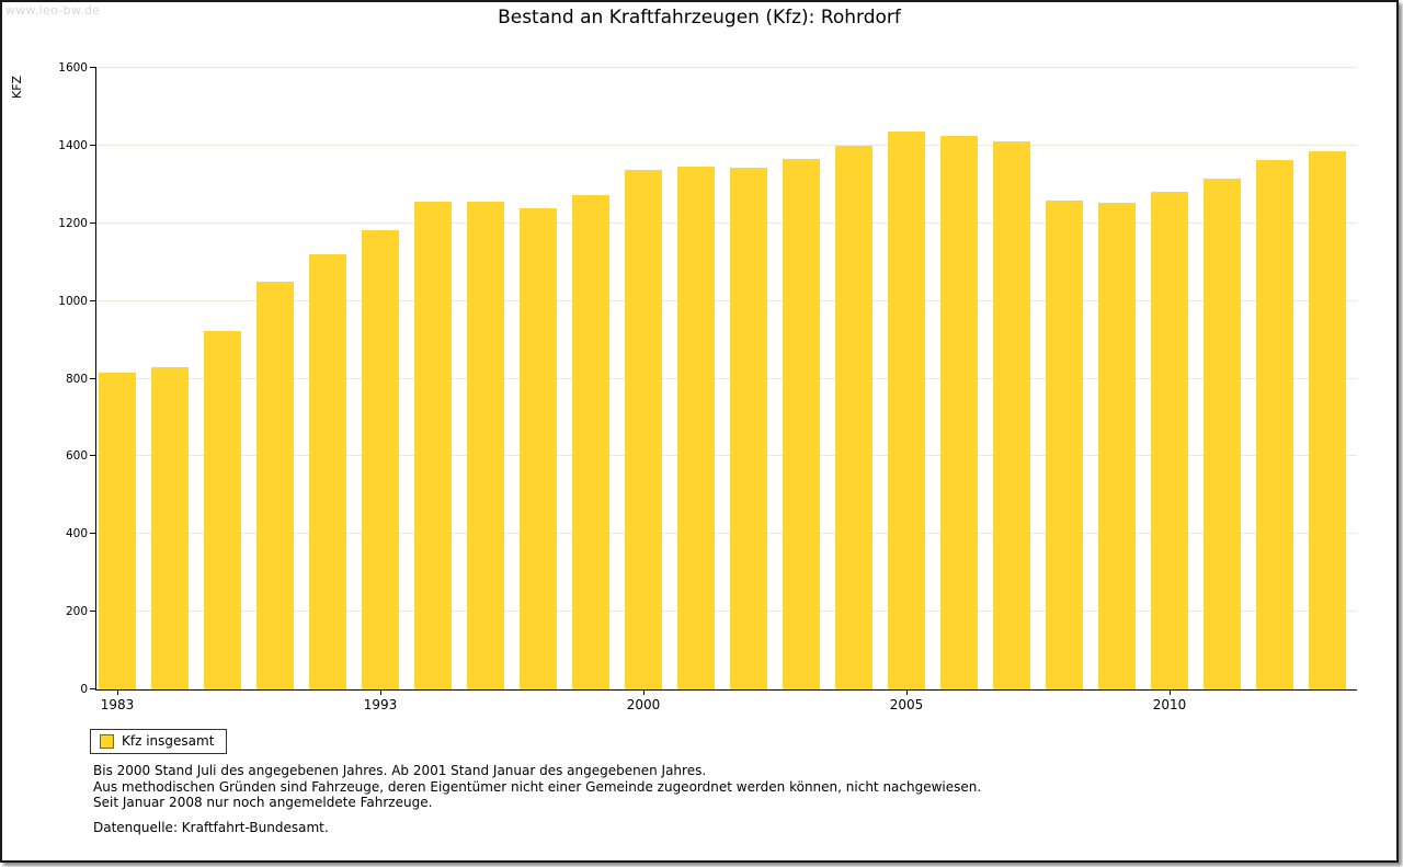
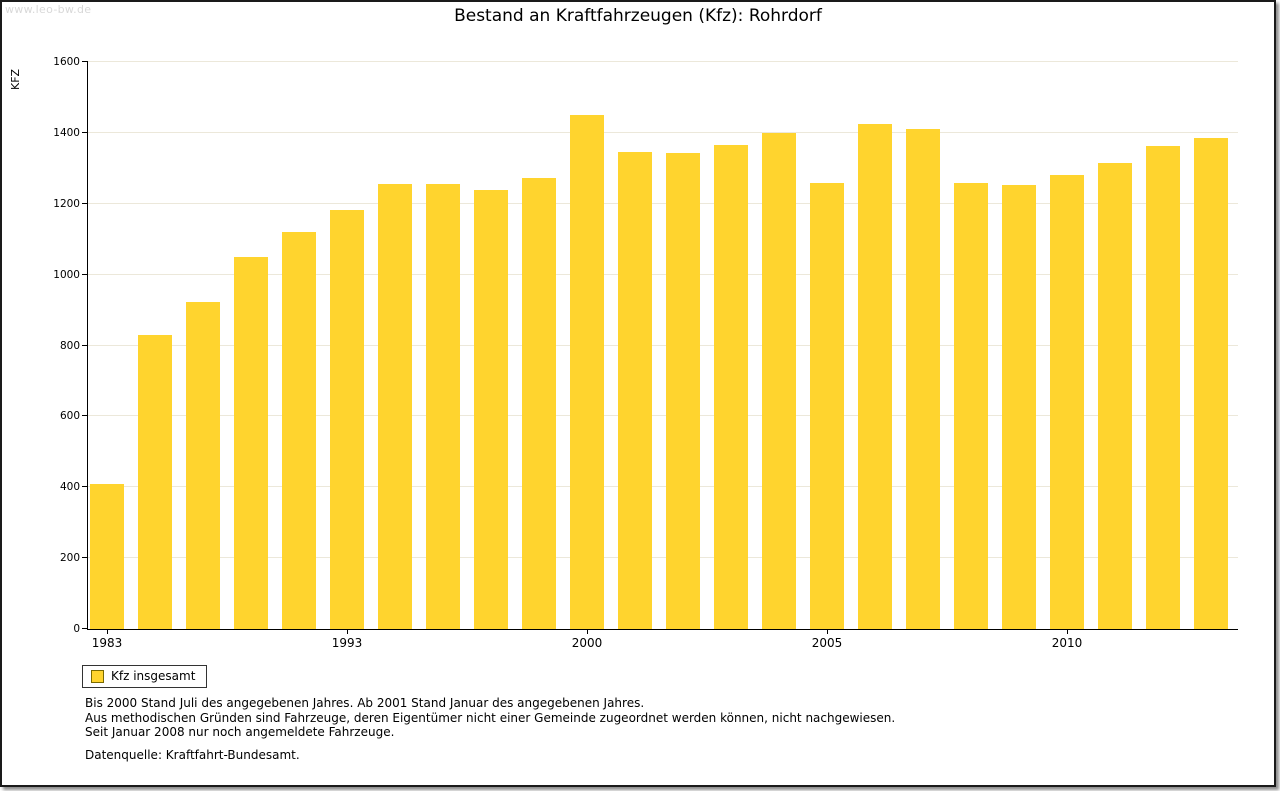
1983: 820 -> 410
2000: 1340 -> 1450
2005: 1440 -> 1260
